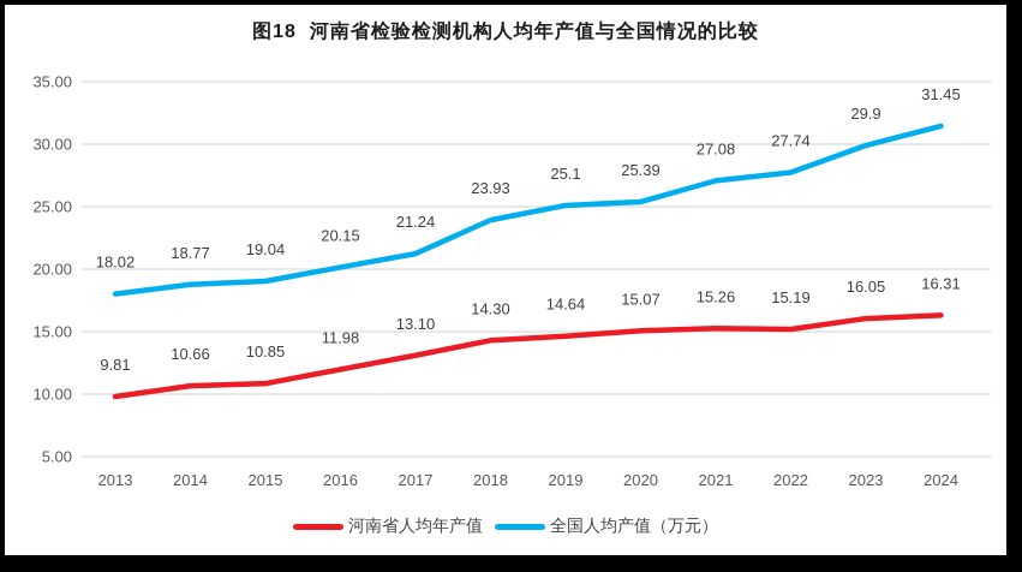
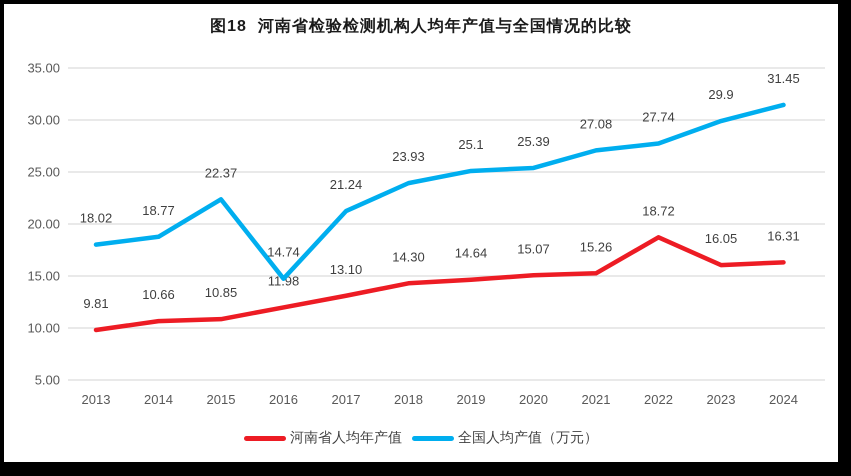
全国人均产值（万元）/2015: 19.04 -> 22.37
全国人均产值（万元）/2016: 20.15 -> 14.74
河南省人均年产值/2022: 15.19 -> 18.72
